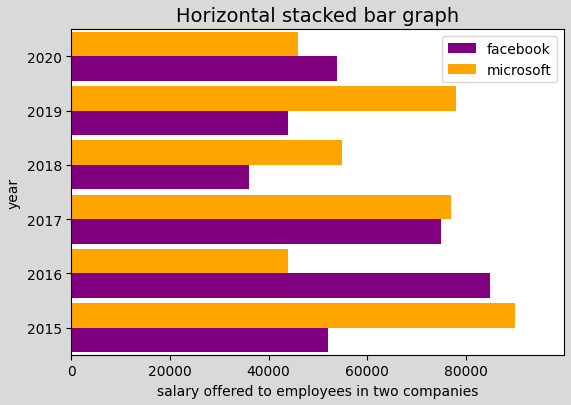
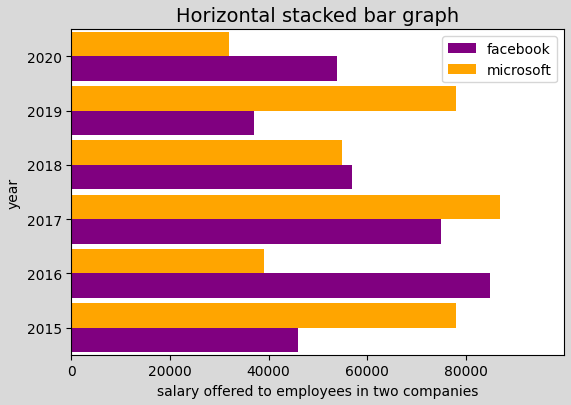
microsoft/2020: 46000 -> 32000
facebook/2019: 44000 -> 37000
facebook/2018: 36000 -> 57000
microsoft/2017: 77000 -> 87000
microsoft/2016: 44000 -> 39000
microsoft/2015: 90000 -> 78000
facebook/2015: 52000 -> 46000
